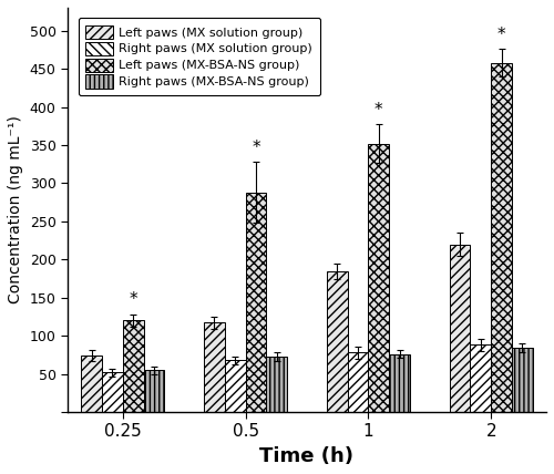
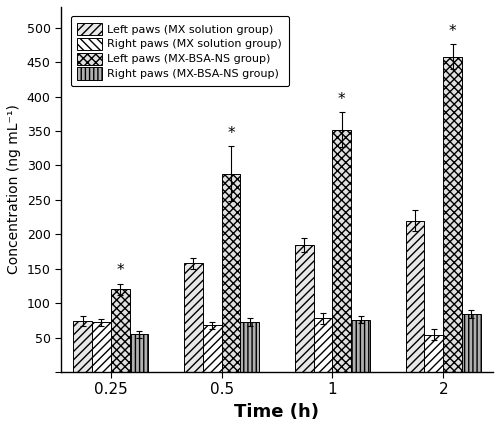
Right paws (MX solution group)/0.25: 52 -> 72
Left paws (MX solution group)/0.5: 117 -> 158
Right paws (MX solution group)/2: 88 -> 54
